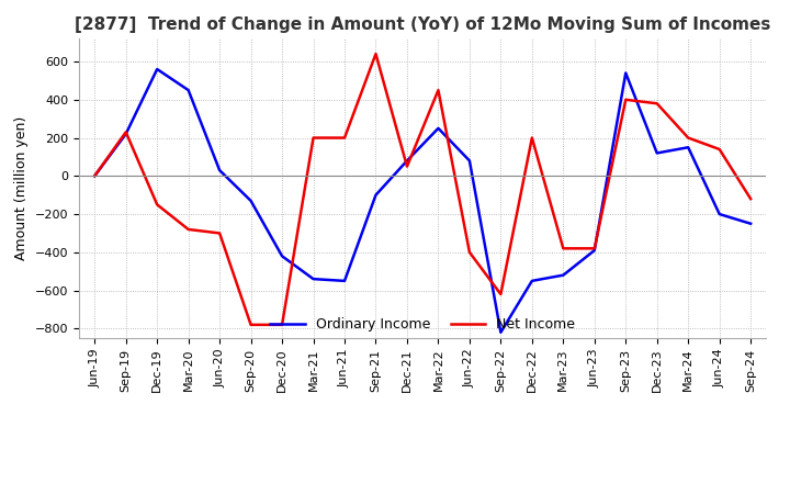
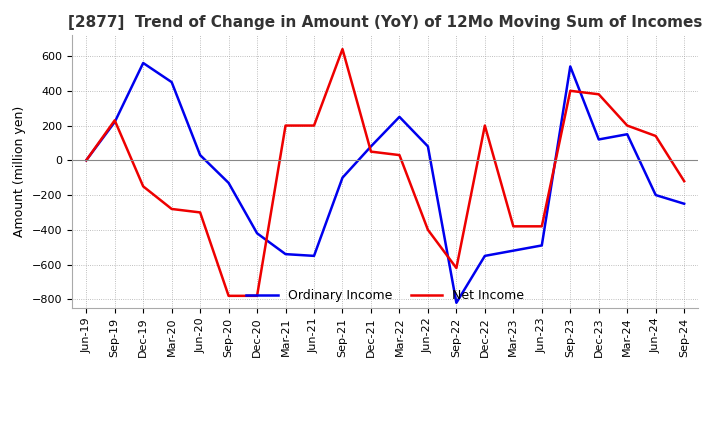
Net Income/Mar-22: 450 -> 30
Ordinary Income/Jun-23: -390 -> -490
